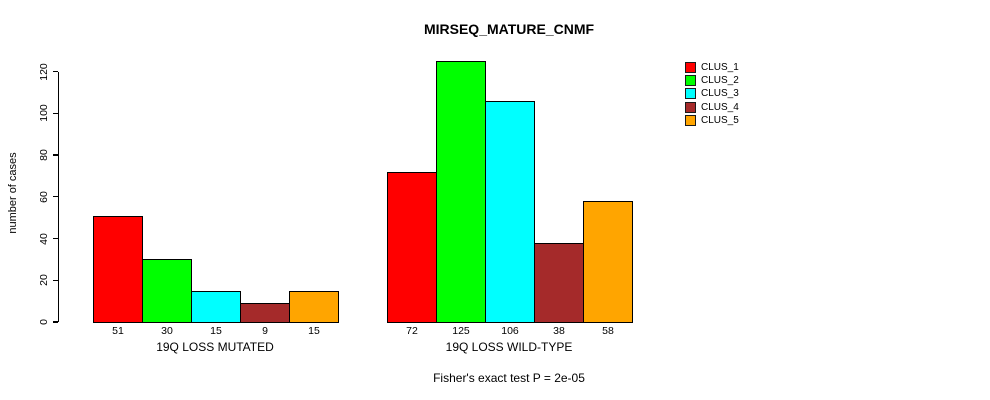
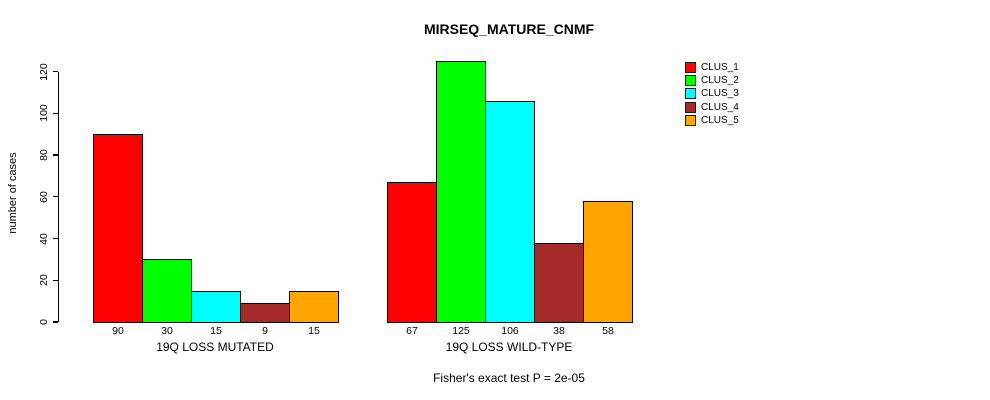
CLUS_1/19Q LOSS MUTATED: 51 -> 90
CLUS_1/19Q LOSS WILD-TYPE: 72 -> 67
